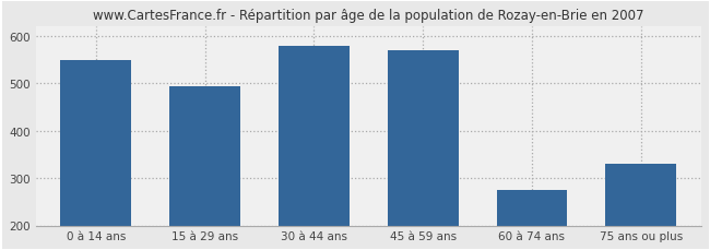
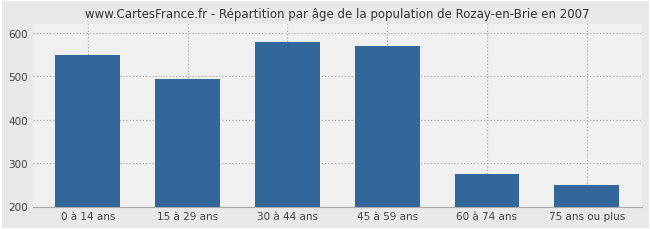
75 ans ou plus: 330 -> 250
